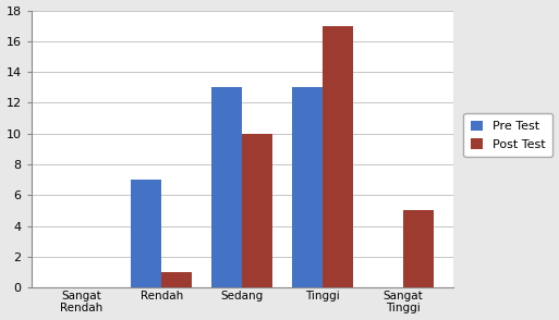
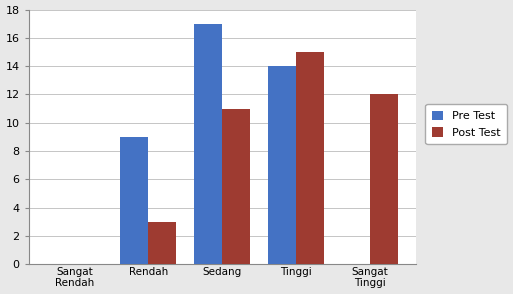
Pre Test/Rendah: 7 -> 9
Post Test/Rendah: 1 -> 3
Pre Test/Sedang: 13 -> 17
Post Test/Sedang: 10 -> 11
Pre Test/Tinggi: 13 -> 14
Post Test/Tinggi: 17 -> 15
Post Test/Sangat Tinggi: 5 -> 12
